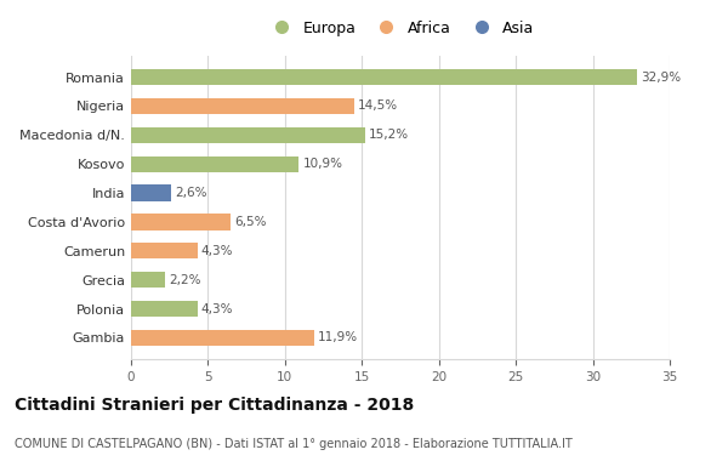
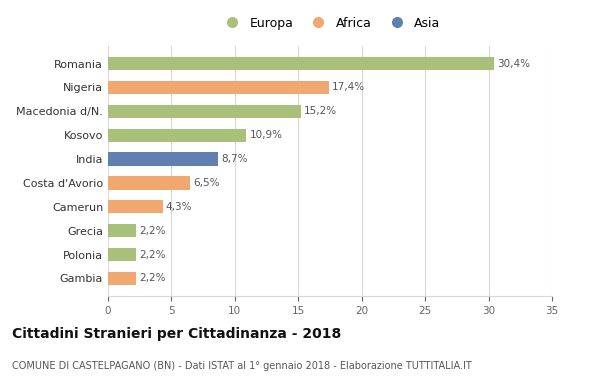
Romania: 32,9% -> 30,4%
Nigeria: 14,5% -> 17,4%
India: 2,6% -> 8,7%
Polonia: 4,3% -> 2,2%
Gambia: 11,9% -> 2,2%
